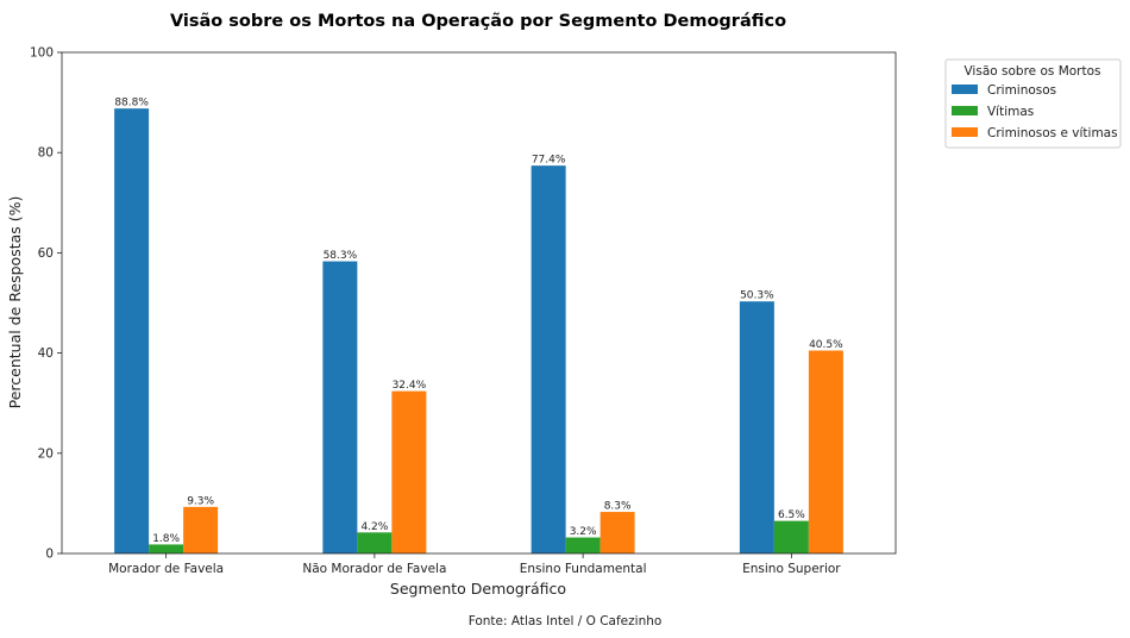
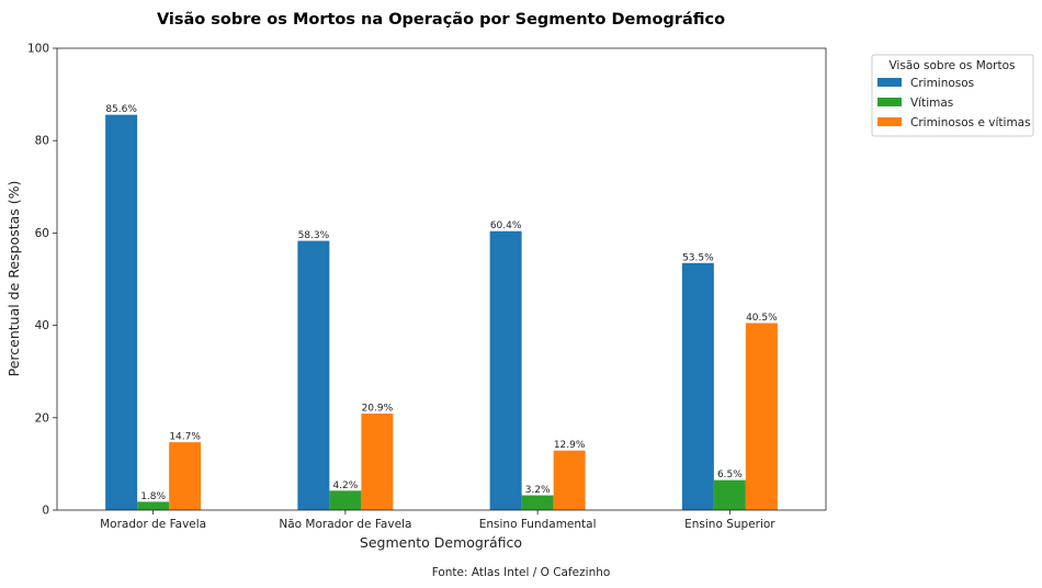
Criminosos/Morador de Favela: 88.8% -> 85.6%
Criminosos e vítimas/Morador de Favela: 9.3% -> 14.7%
Criminosos e vítimas/Não Morador de Favela: 32.4% -> 20.9%
Criminosos/Ensino Fundamental: 77.4% -> 60.4%
Criminosos e vítimas/Ensino Fundamental: 8.3% -> 12.9%
Criminosos/Ensino Superior: 50.3% -> 53.5%
